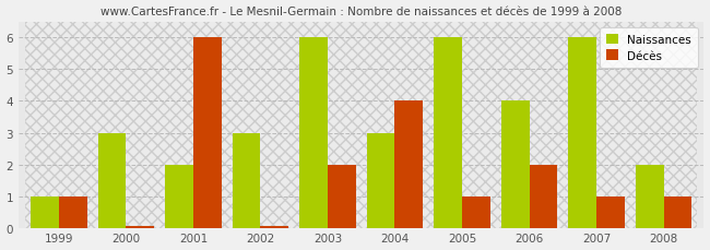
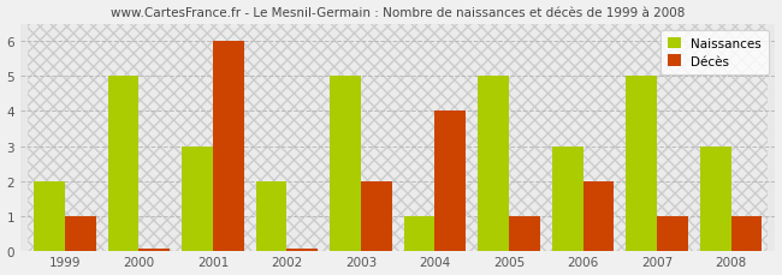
Naissances/1999: 1 -> 2
Naissances/2000: 3 -> 5
Naissances/2001: 2 -> 3
Naissances/2002: 3 -> 2
Naissances/2003: 6 -> 5
Naissances/2004: 3 -> 1
Naissances/2005: 6 -> 5
Naissances/2006: 4 -> 3
Naissances/2007: 6 -> 5
Naissances/2008: 2 -> 3
